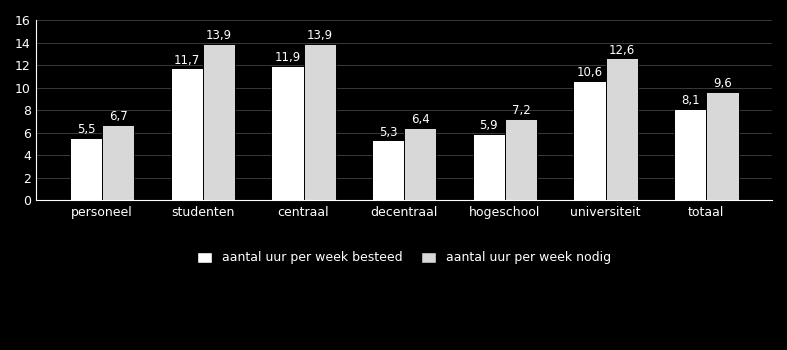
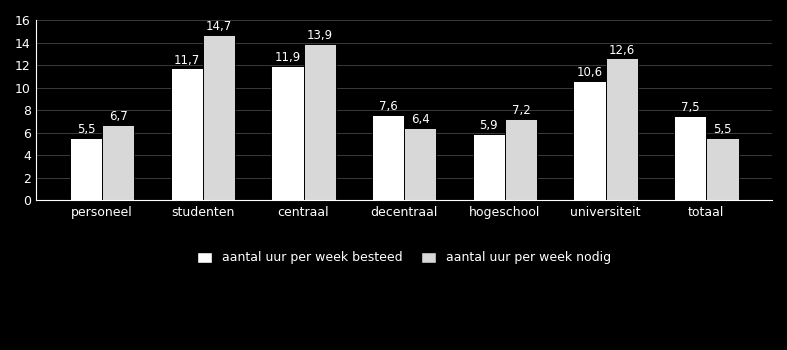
aantal uur per week nodig/studenten: 13,9 -> 14,7
aantal uur per week besteed/decentraal: 5,3 -> 7,6
aantal uur per week besteed/totaal: 8,1 -> 7,5
aantal uur per week nodig/totaal: 9,6 -> 5,5
